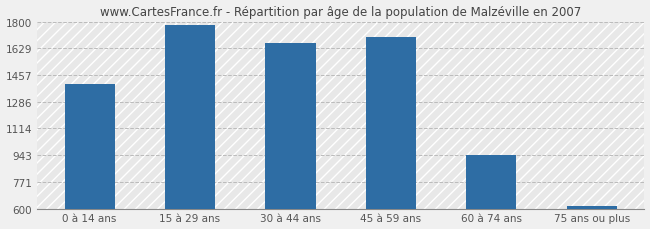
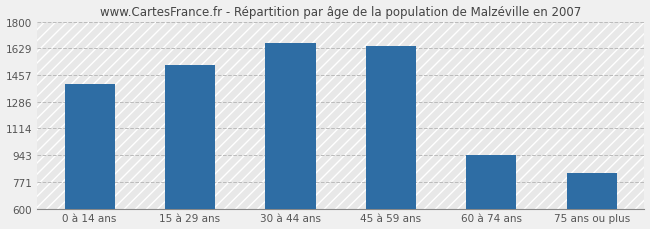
15 à 29 ans: 1780 -> 1520
45 à 59 ans: 1700 -> 1640
75 ans ou plus: 620 -> 830
